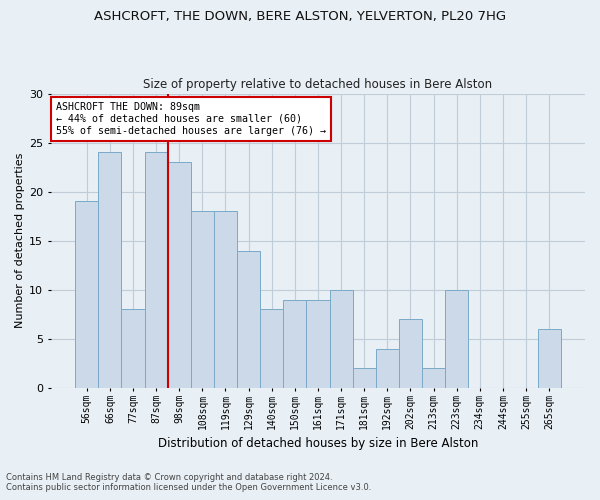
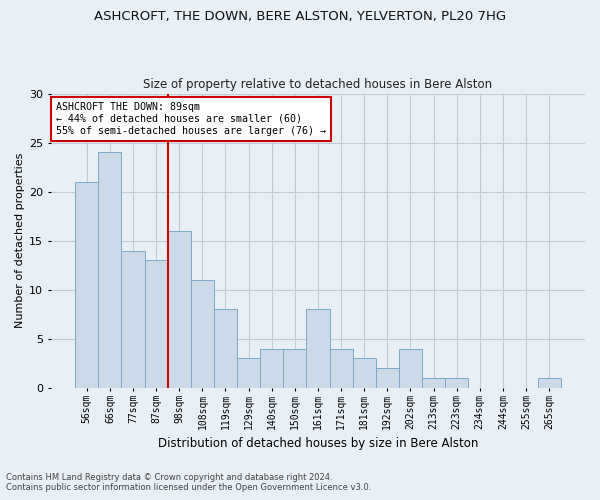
56sqm: 19 -> 21
77sqm: 8 -> 14
87sqm: 24 -> 13
98sqm: 23 -> 16
108sqm: 18 -> 11
119sqm: 18 -> 8
129sqm: 14 -> 3
140sqm: 8 -> 4
150sqm: 9 -> 4
161sqm: 9 -> 8
171sqm: 10 -> 4
181sqm: 2 -> 3
192sqm: 4 -> 2
202sqm: 7 -> 4
213sqm: 2 -> 1
223sqm: 10 -> 1
265sqm: 6 -> 1
